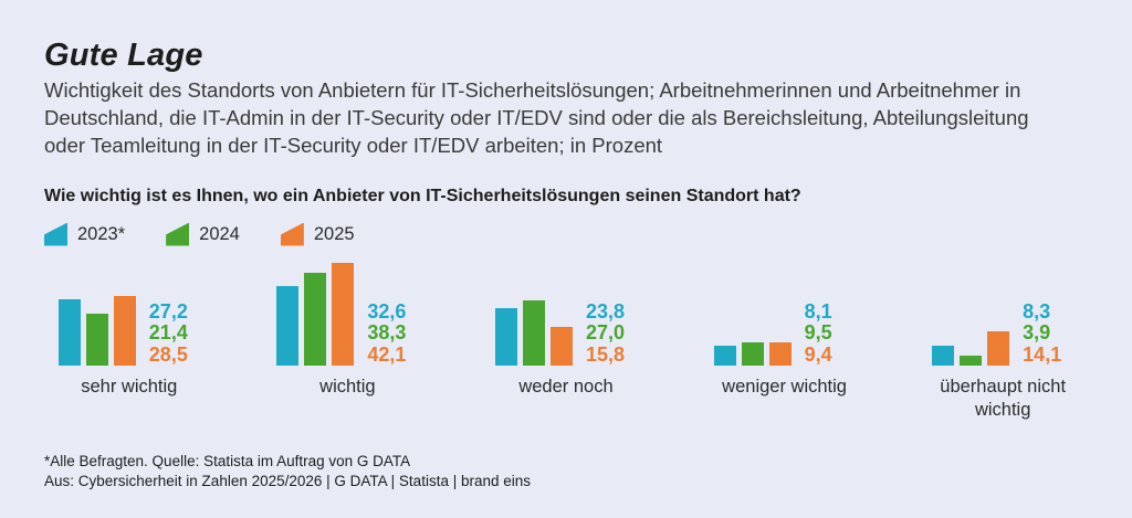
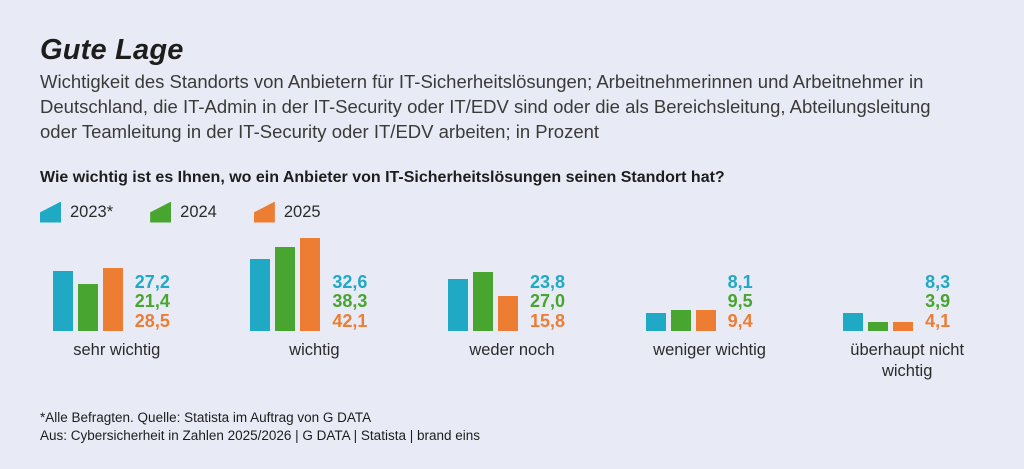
2025/überhaupt nicht wichtig: 14,1 -> 4,1
